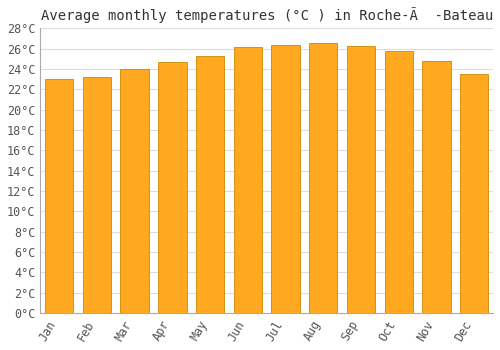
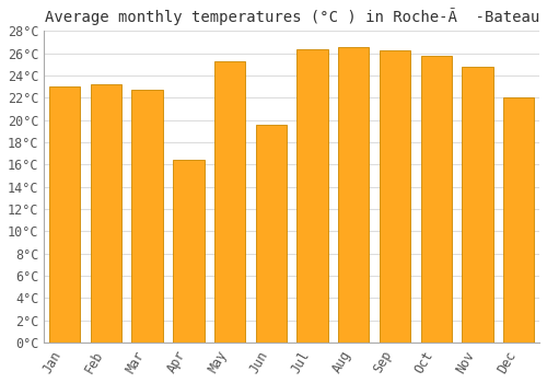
Mar: 24.0°C -> 22.7°C
Apr: 24.7°C -> 16.4°C
Jun: 26.2°C -> 19.6°C
Dec: 23.5°C -> 22.0°C
